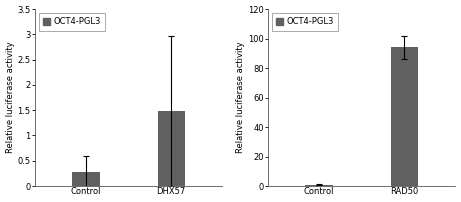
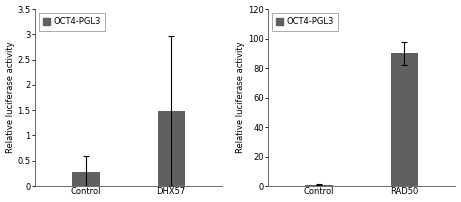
RAD50: 94 -> 90
